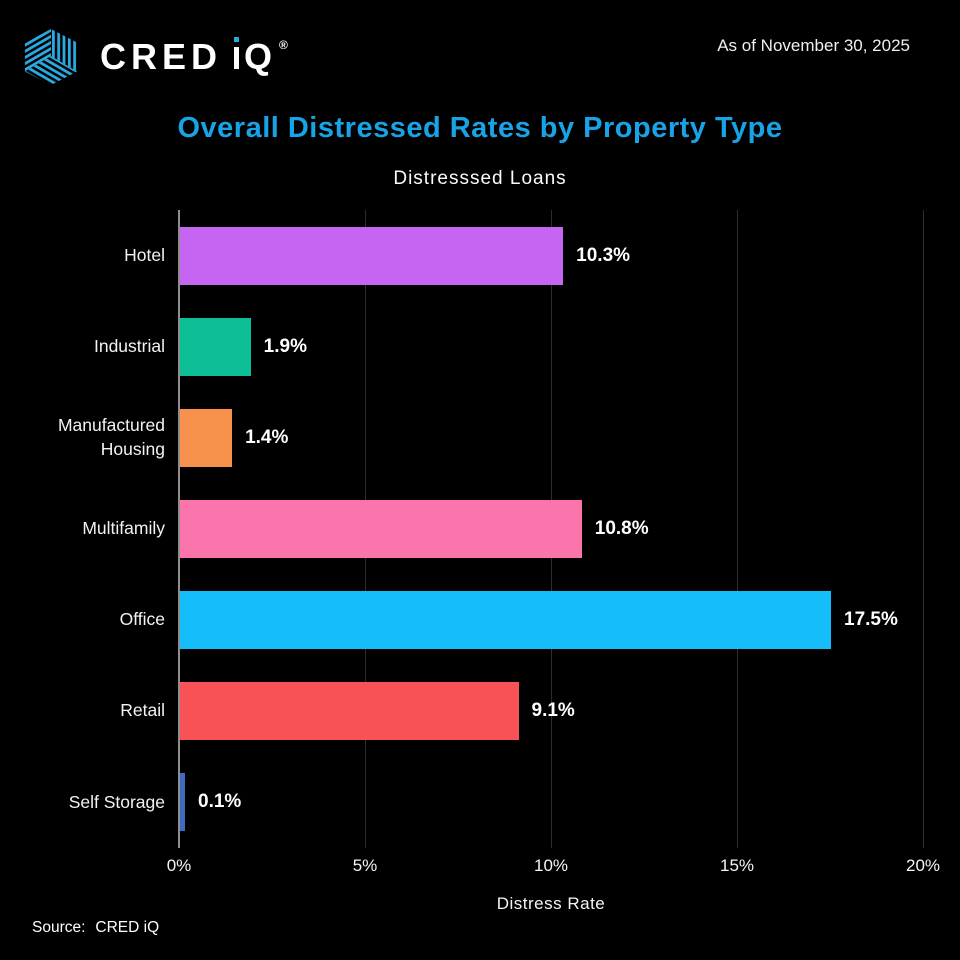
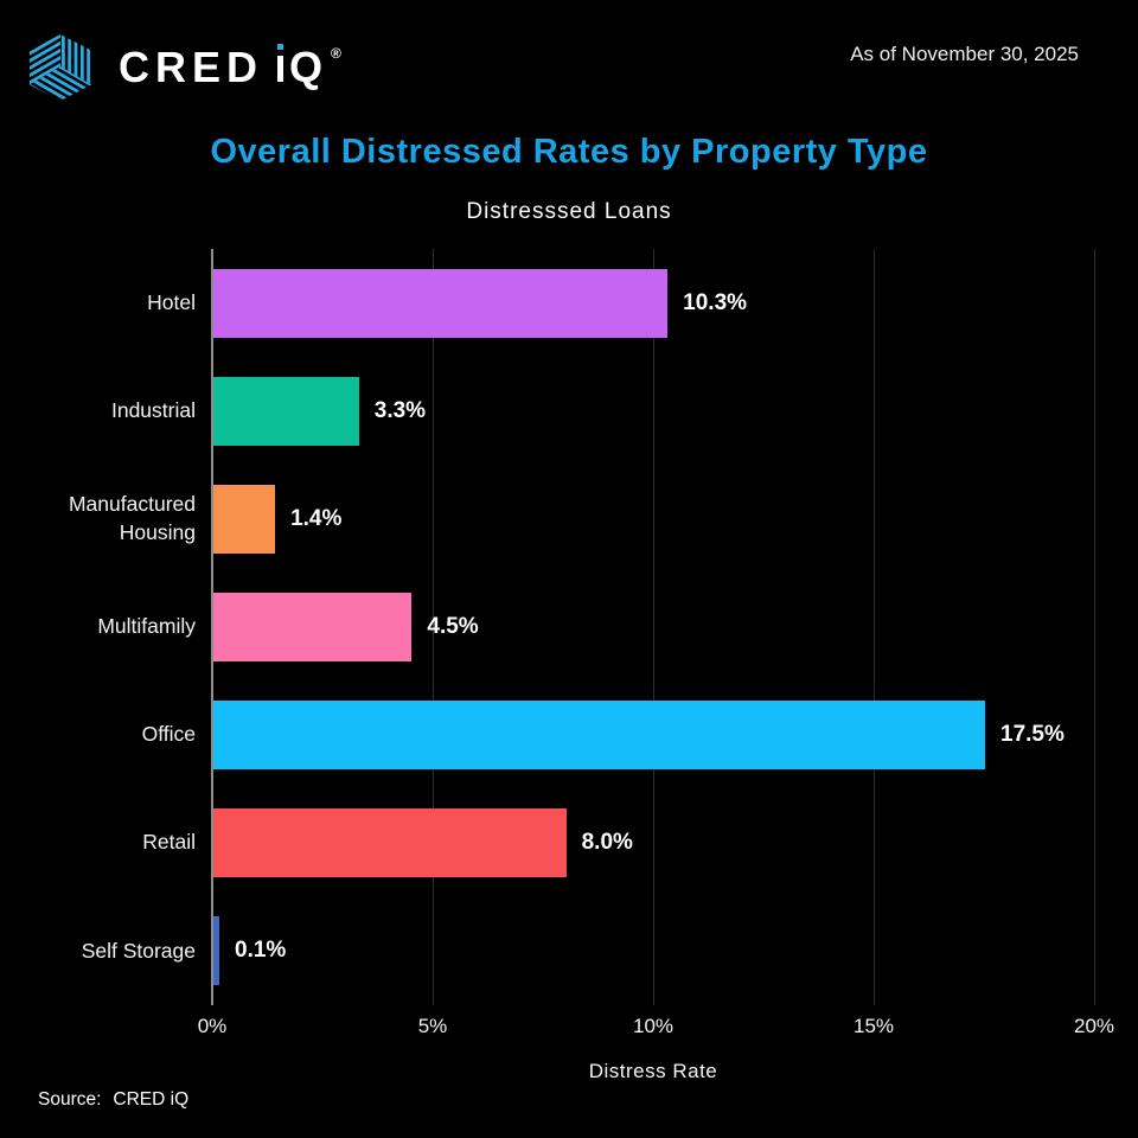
Industrial: 1.9% -> 3.3%
Multifamily: 10.8% -> 4.5%
Retail: 9.1% -> 8.0%
